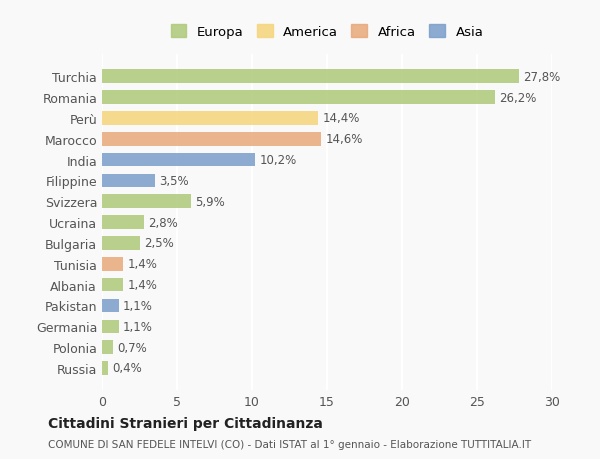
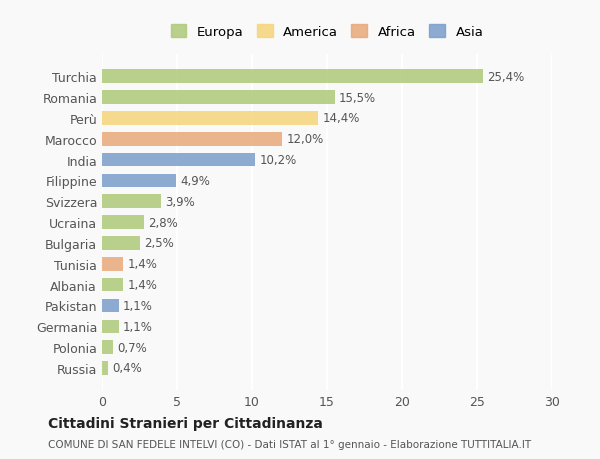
Turchia: 27,8% -> 25,4%
Romania: 26,2% -> 15,5%
Marocco: 14,6% -> 12,0%
Filippine: 3,5% -> 4,9%
Svizzera: 5,9% -> 3,9%
